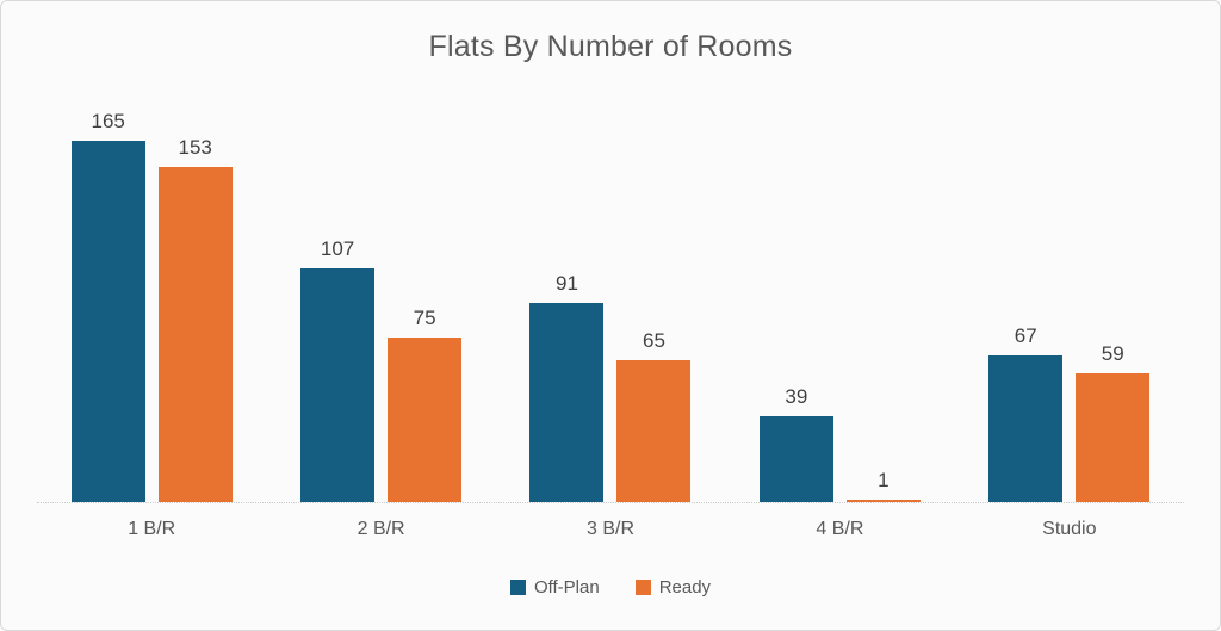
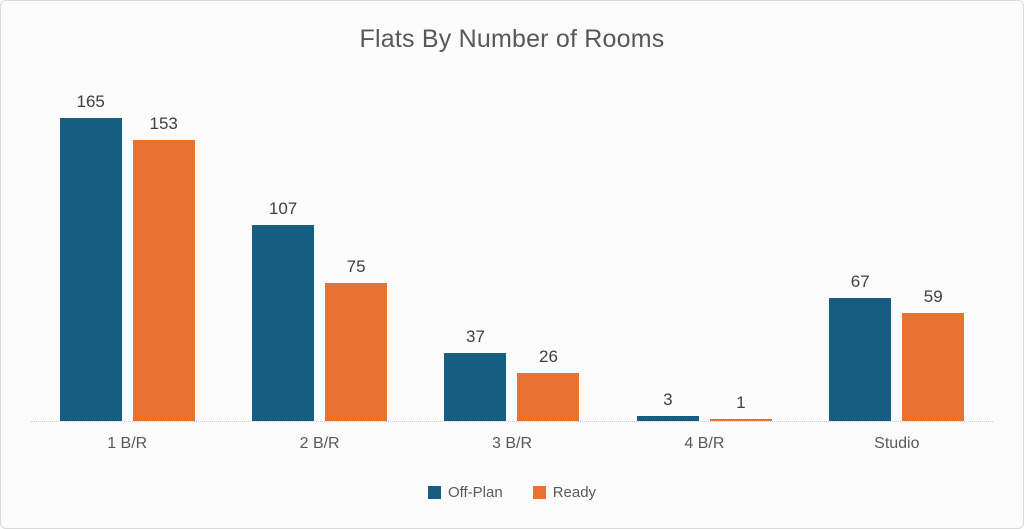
Off-Plan/3 B/R: 91 -> 37
Ready/3 B/R: 65 -> 26
Off-Plan/4 B/R: 39 -> 3
